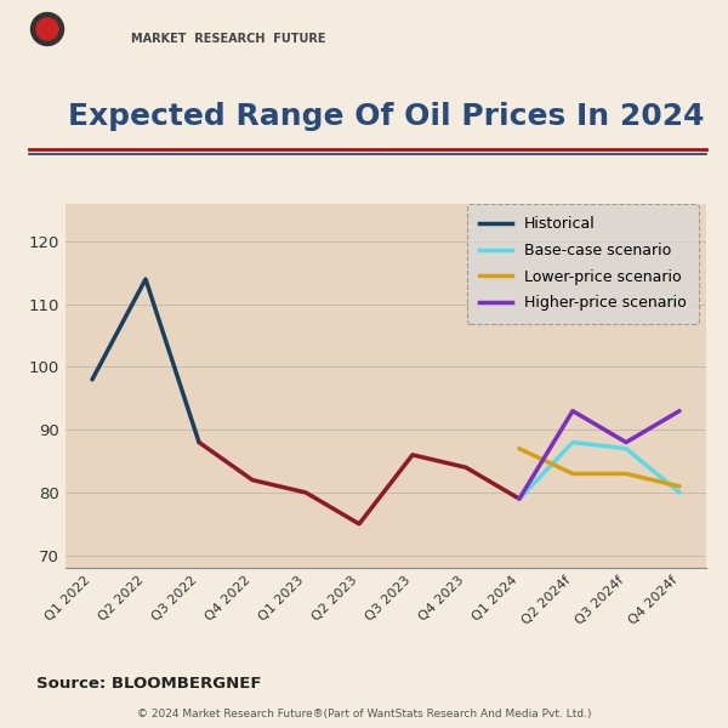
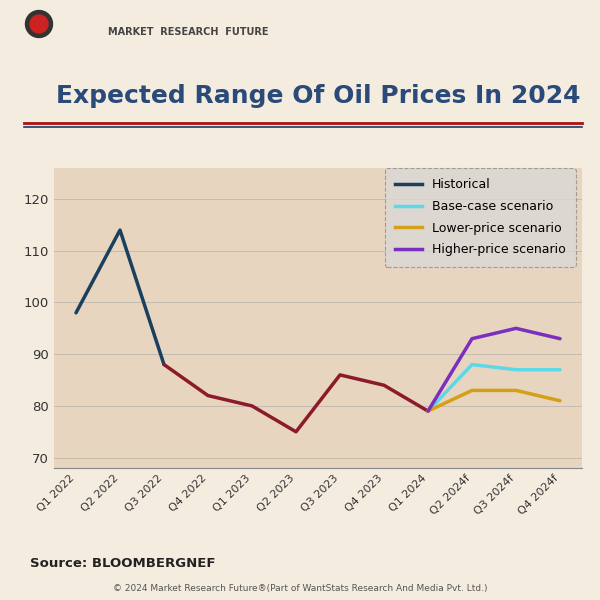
Lower-price scenario/Q1 2024: 87 -> 79
Higher-price scenario/Q3 2024f: 88 -> 95
Base-case scenario/Q4 2024f: 80 -> 87
